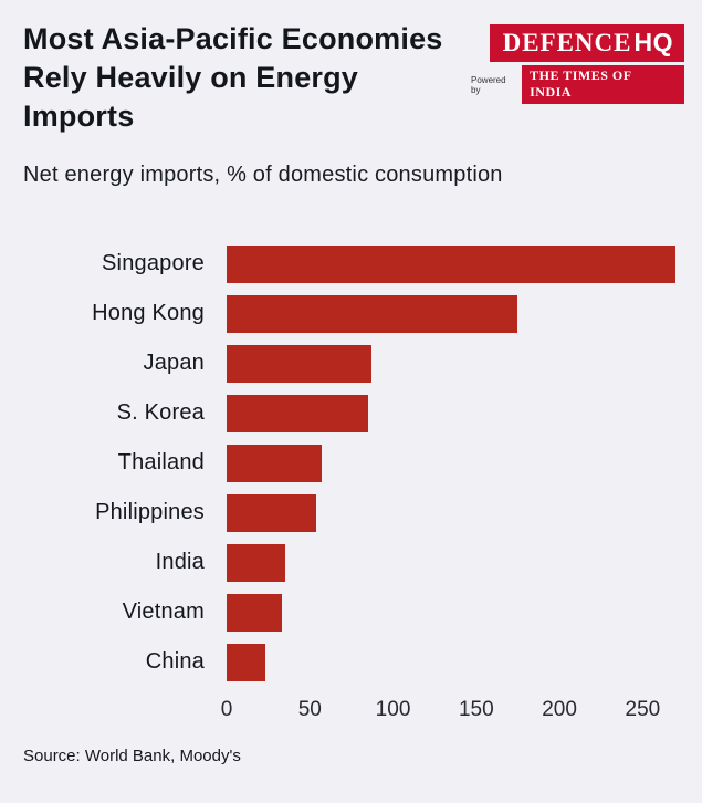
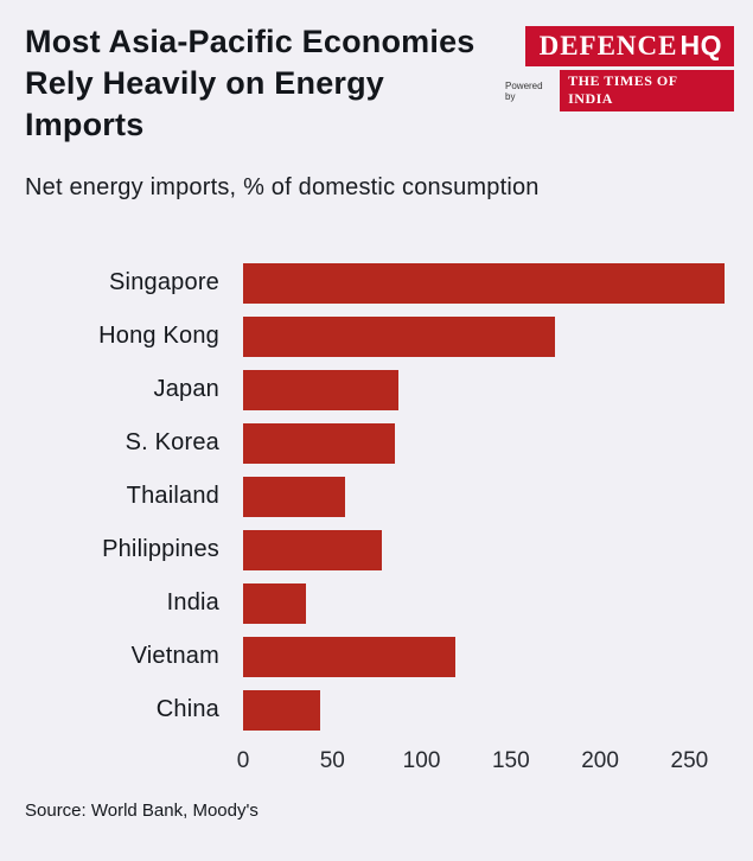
Philippines: 54 -> 78
Vietnam: 33 -> 119
China: 23 -> 43
